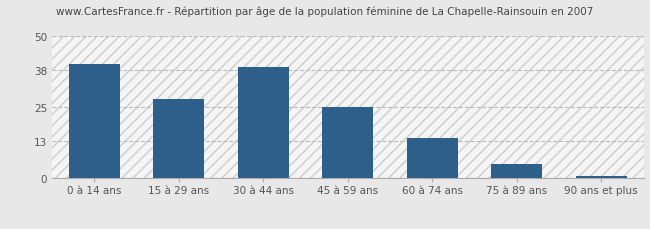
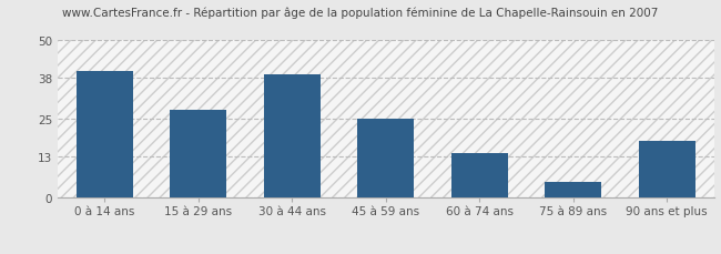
90 ans et plus: 1 -> 18
